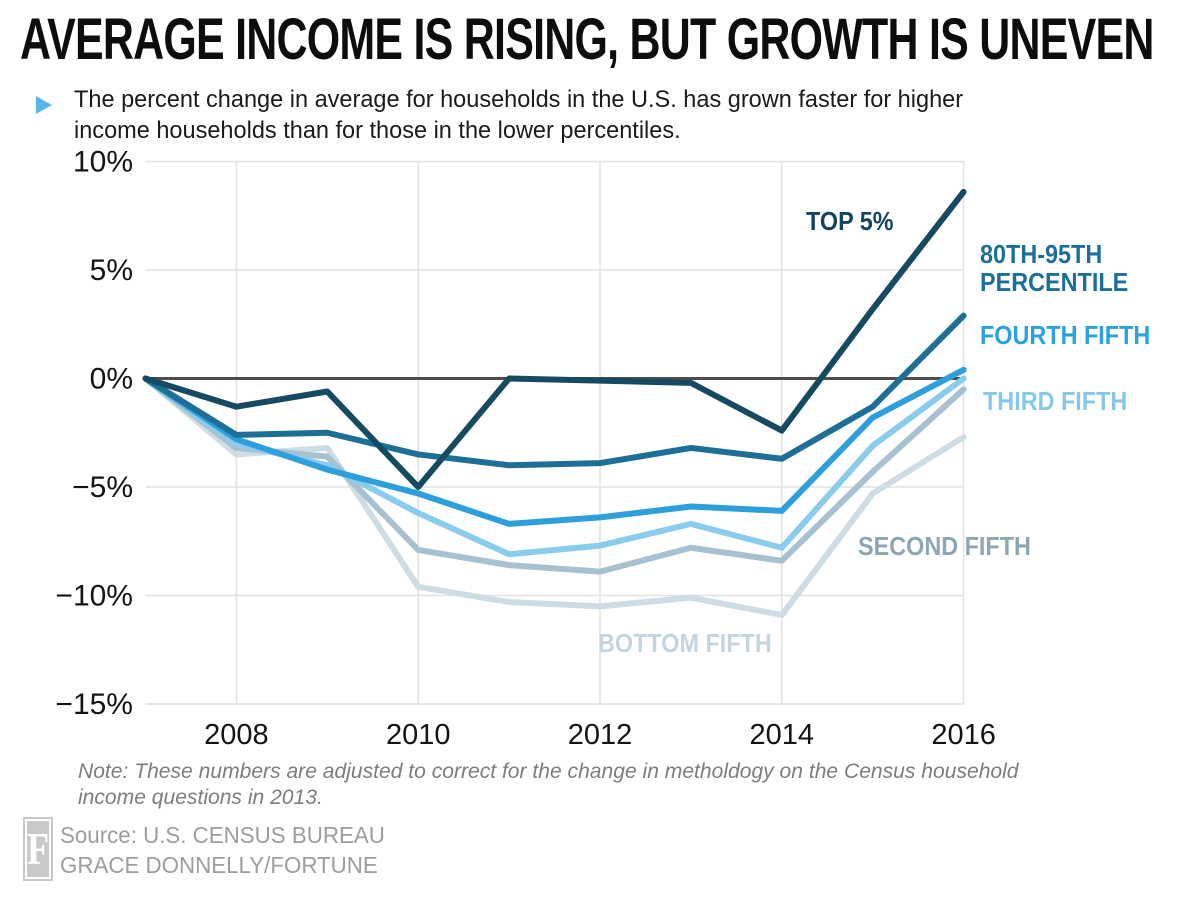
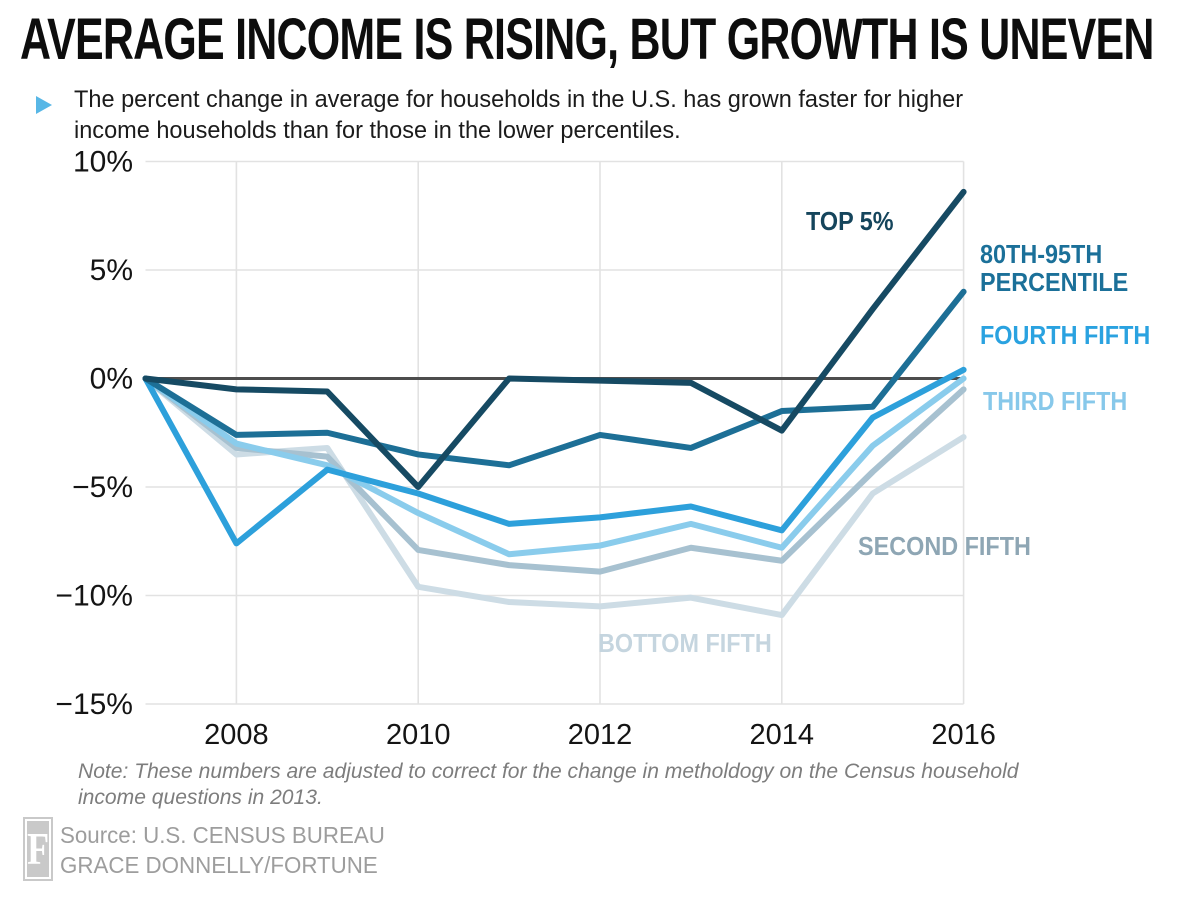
TOP 5%/2008: -1.3% -> -0.5%
FOURTH FIFTH/2008: -2.8% -> -7.6%
80TH-95TH PERCENTILE/2012: -3.9% -> -2.6%
80TH-95TH PERCENTILE/2014: -3.7% -> -1.5%
FOURTH FIFTH/2014: -6.1% -> -7.0%
80TH-95TH PERCENTILE/2016: 2.9% -> 4.0%
